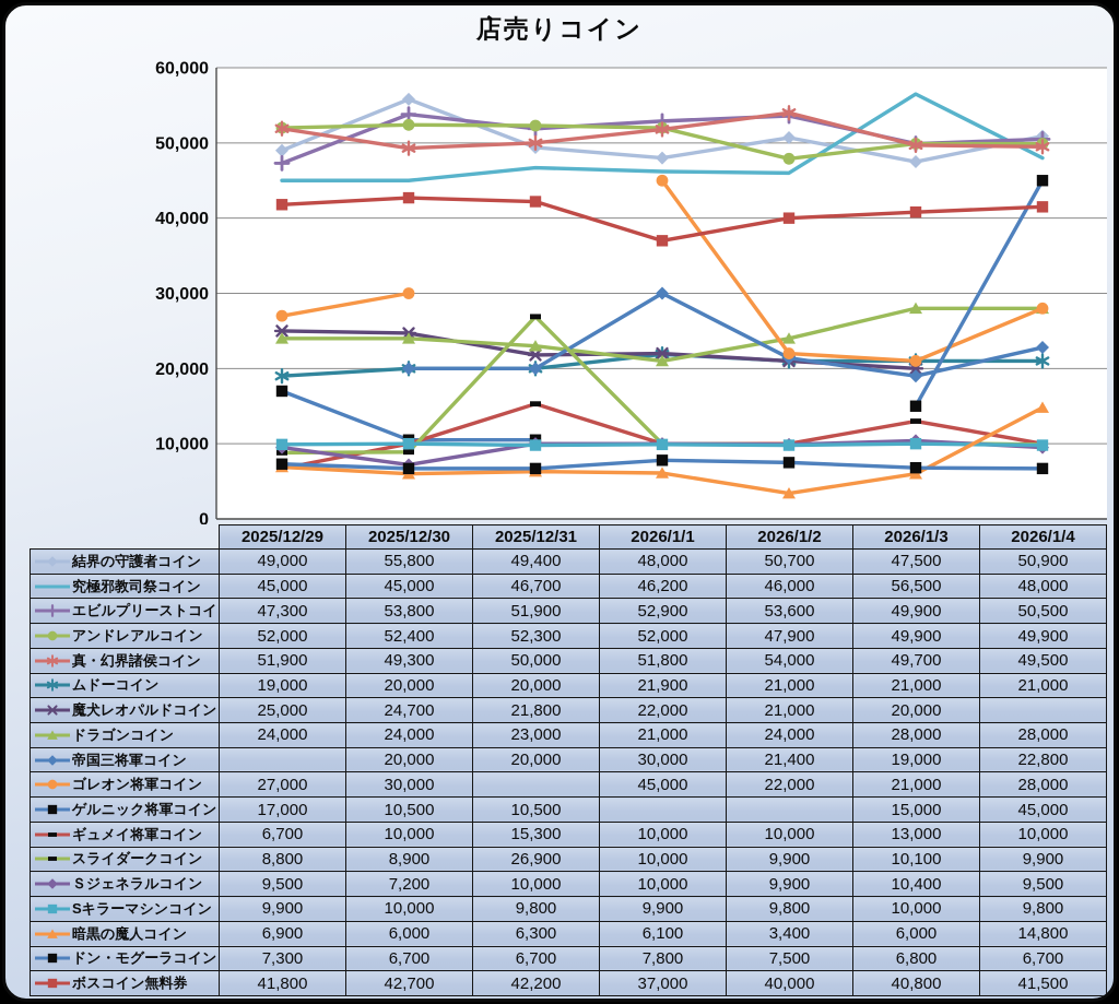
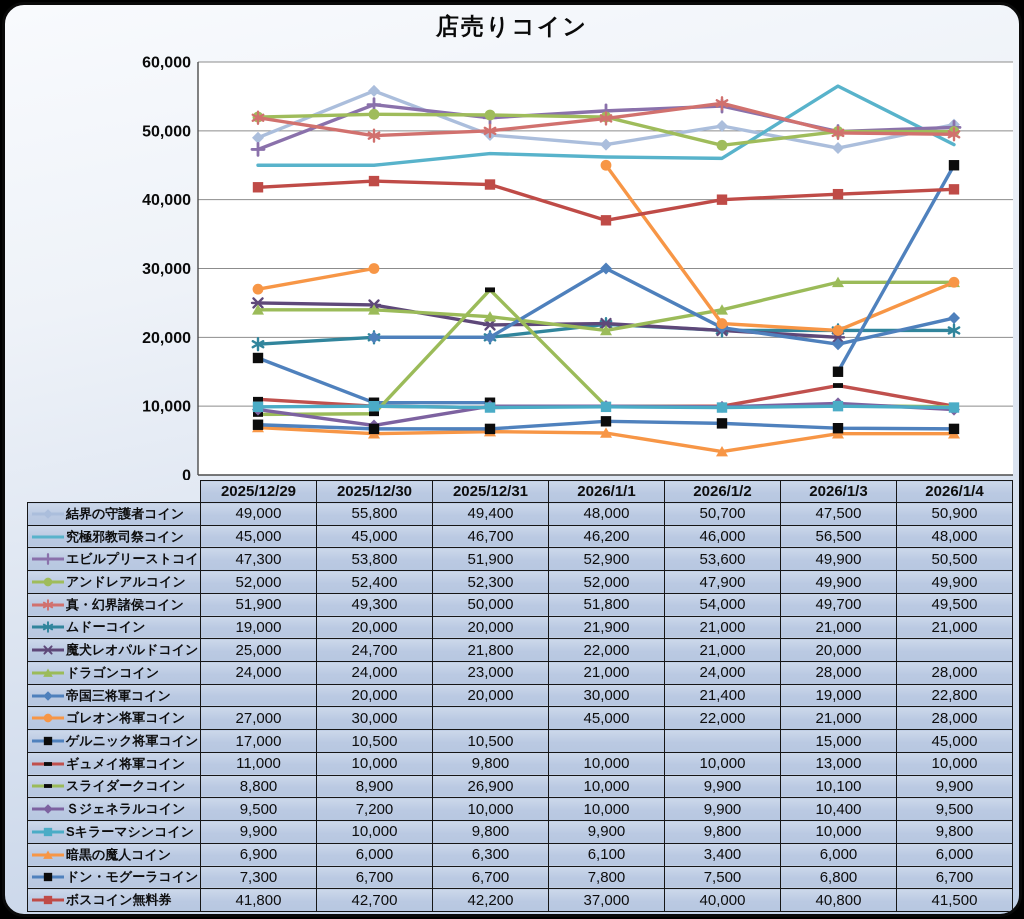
ギュメイ将軍コイン/2025/12/29: 6,700 -> 11,000
ギュメイ将軍コイン/2025/12/31: 15,300 -> 9,800
暗黒の魔人コイン/2026/1/4: 14,800 -> 6,000
